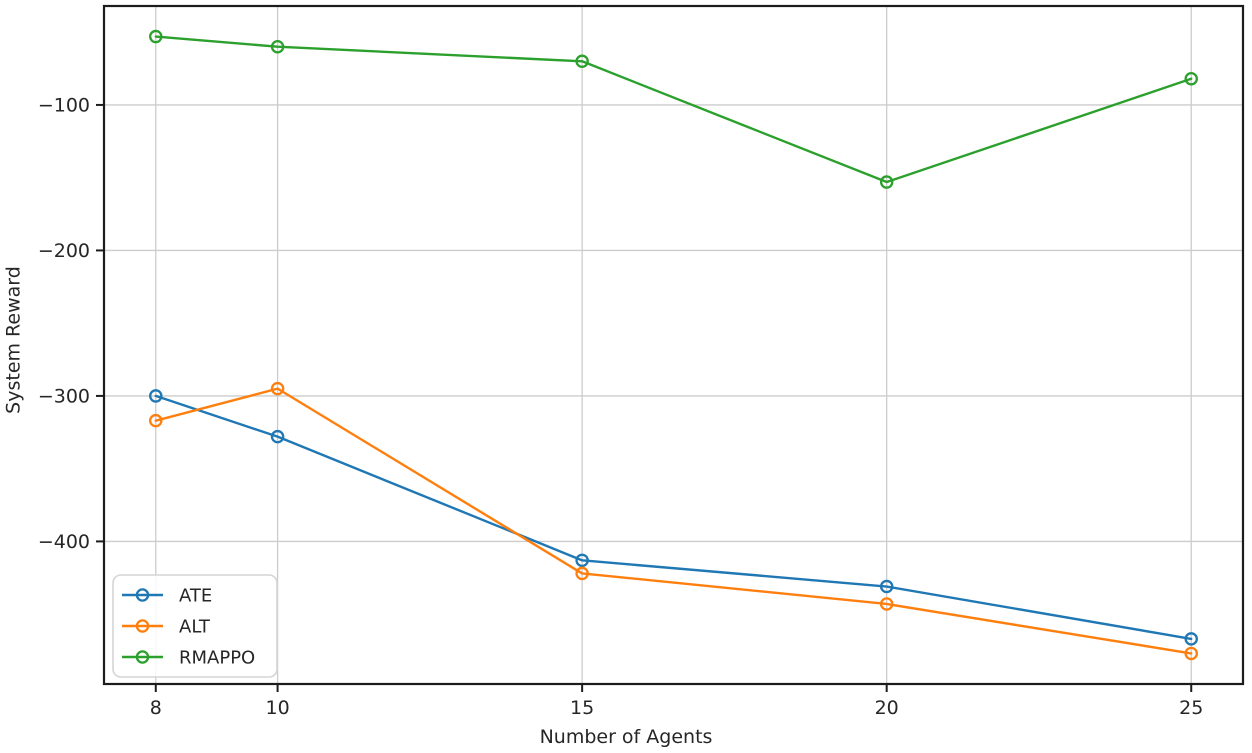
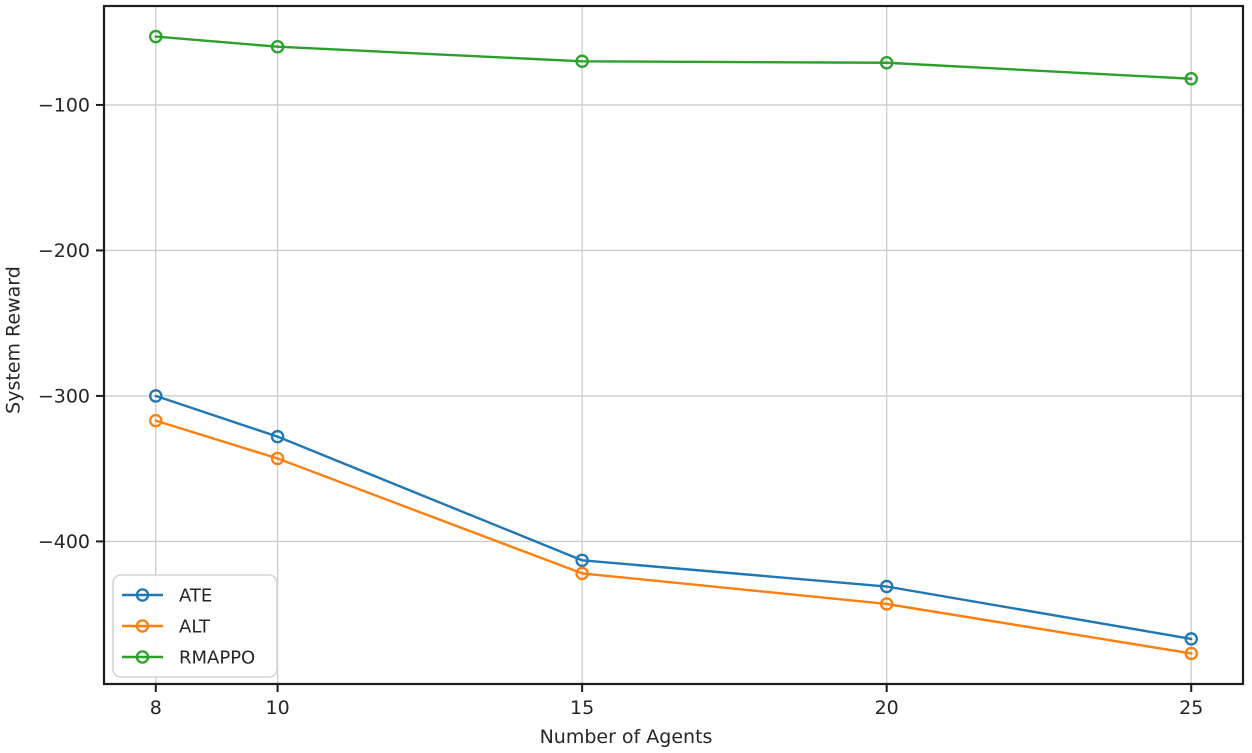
ALT/10: -295 -> -343
RMAPPO/20: -153 -> -71
